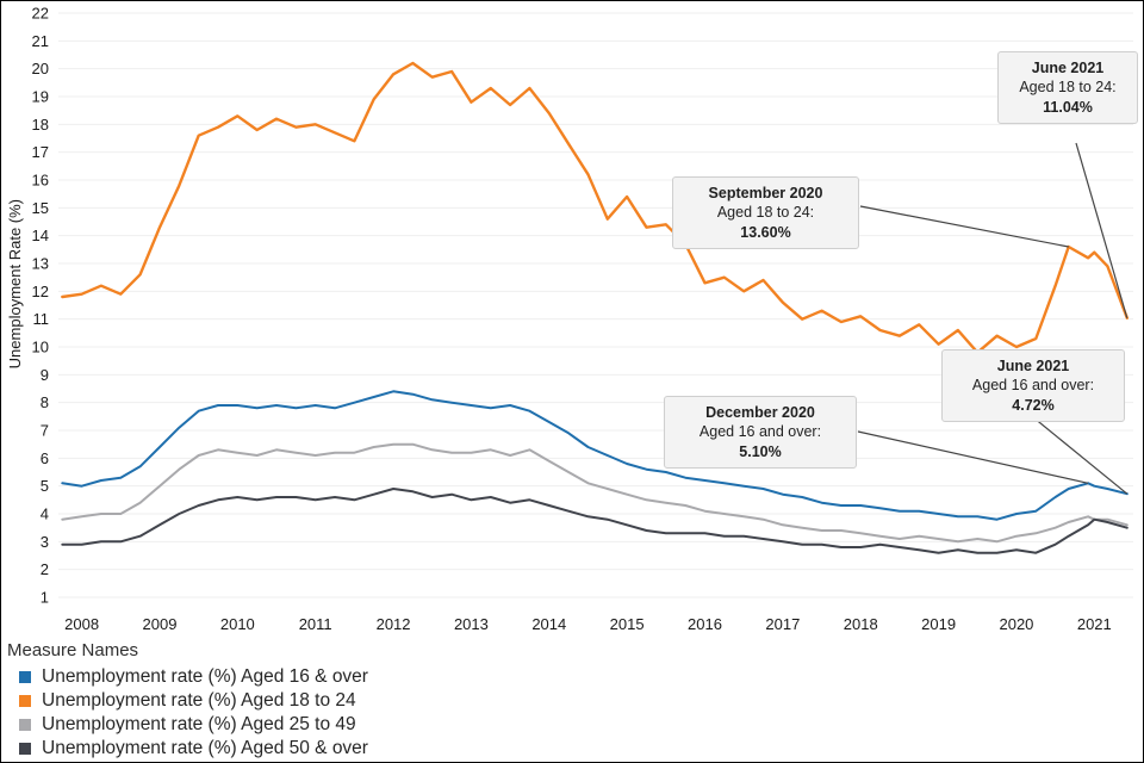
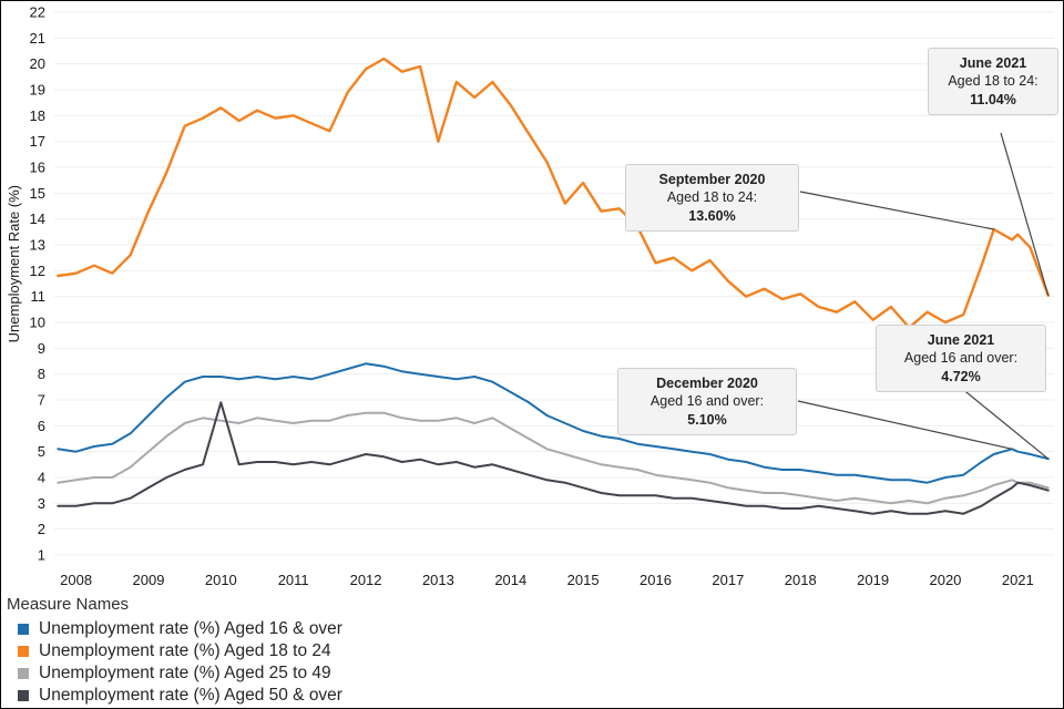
Unemployment rate (%) Aged 50 & over/2010: 4.6 -> 6.9
Unemployment rate (%) Aged 18 to 24/2013: 18.8 -> 17.0
